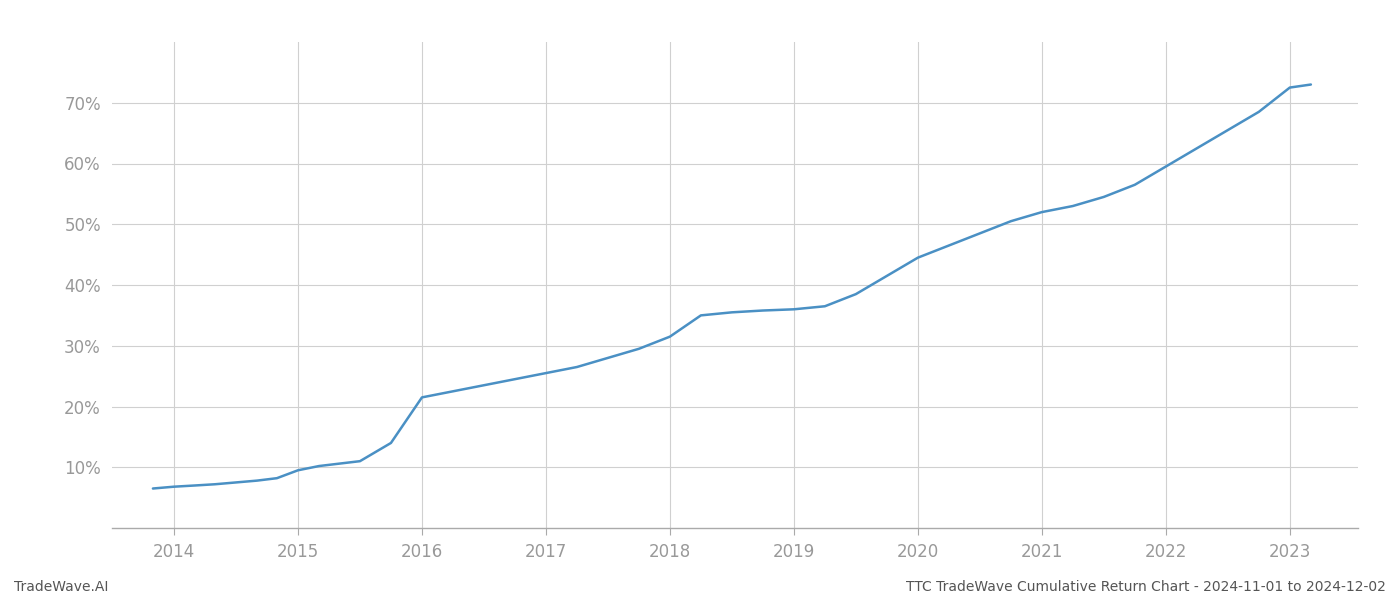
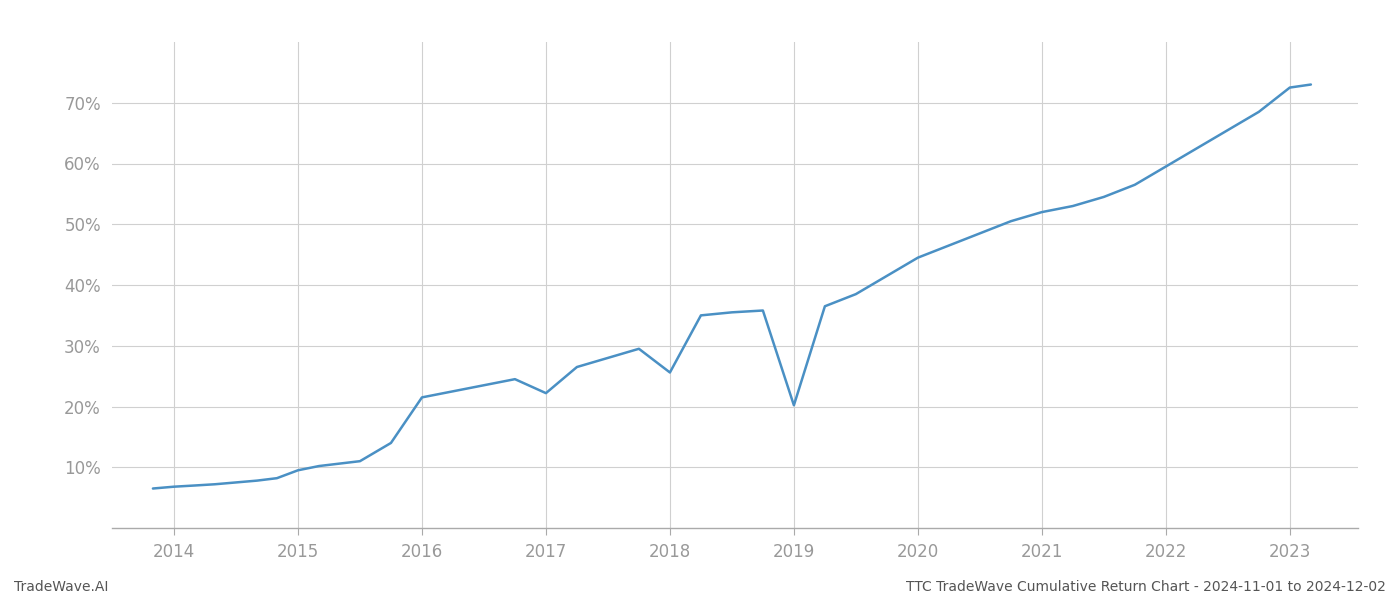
2017: 25.5% -> 22.2%
2018: 31.5% -> 25.6%
2019: 36.0% -> 20.2%
